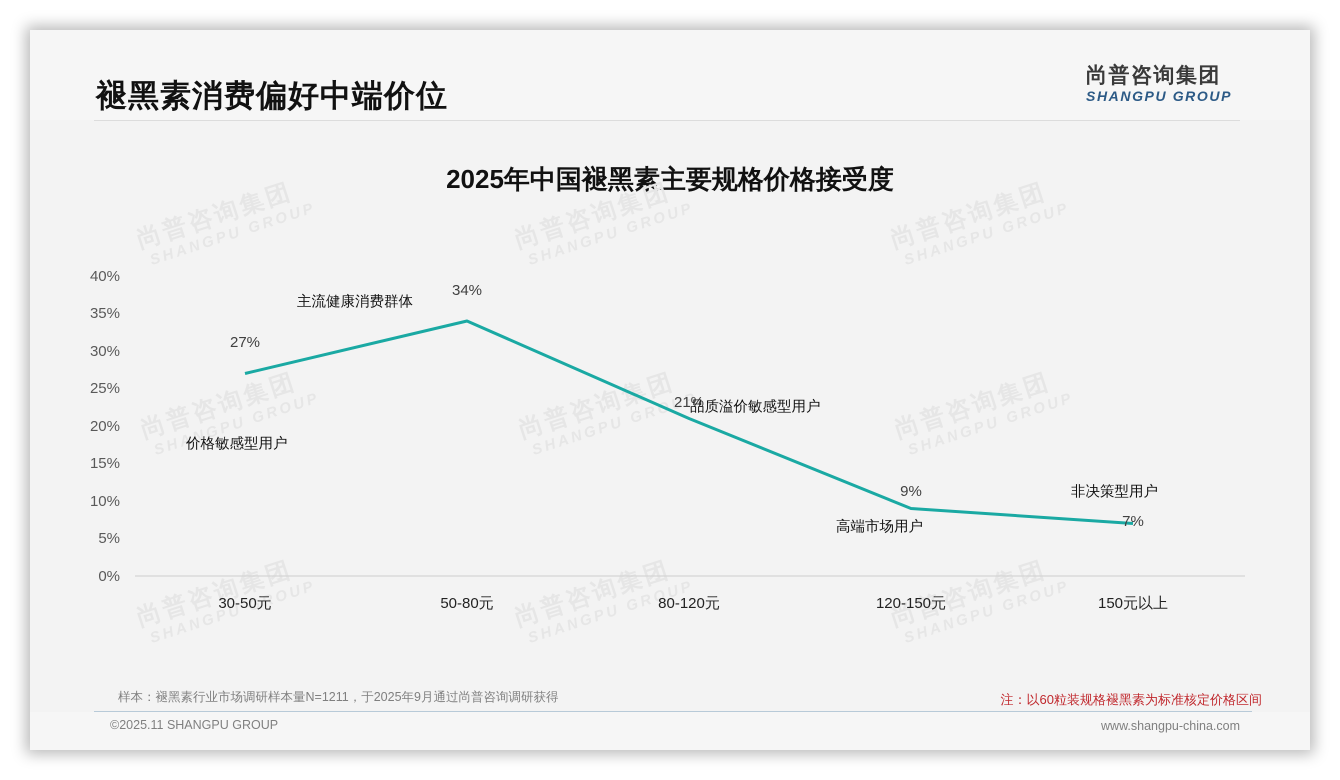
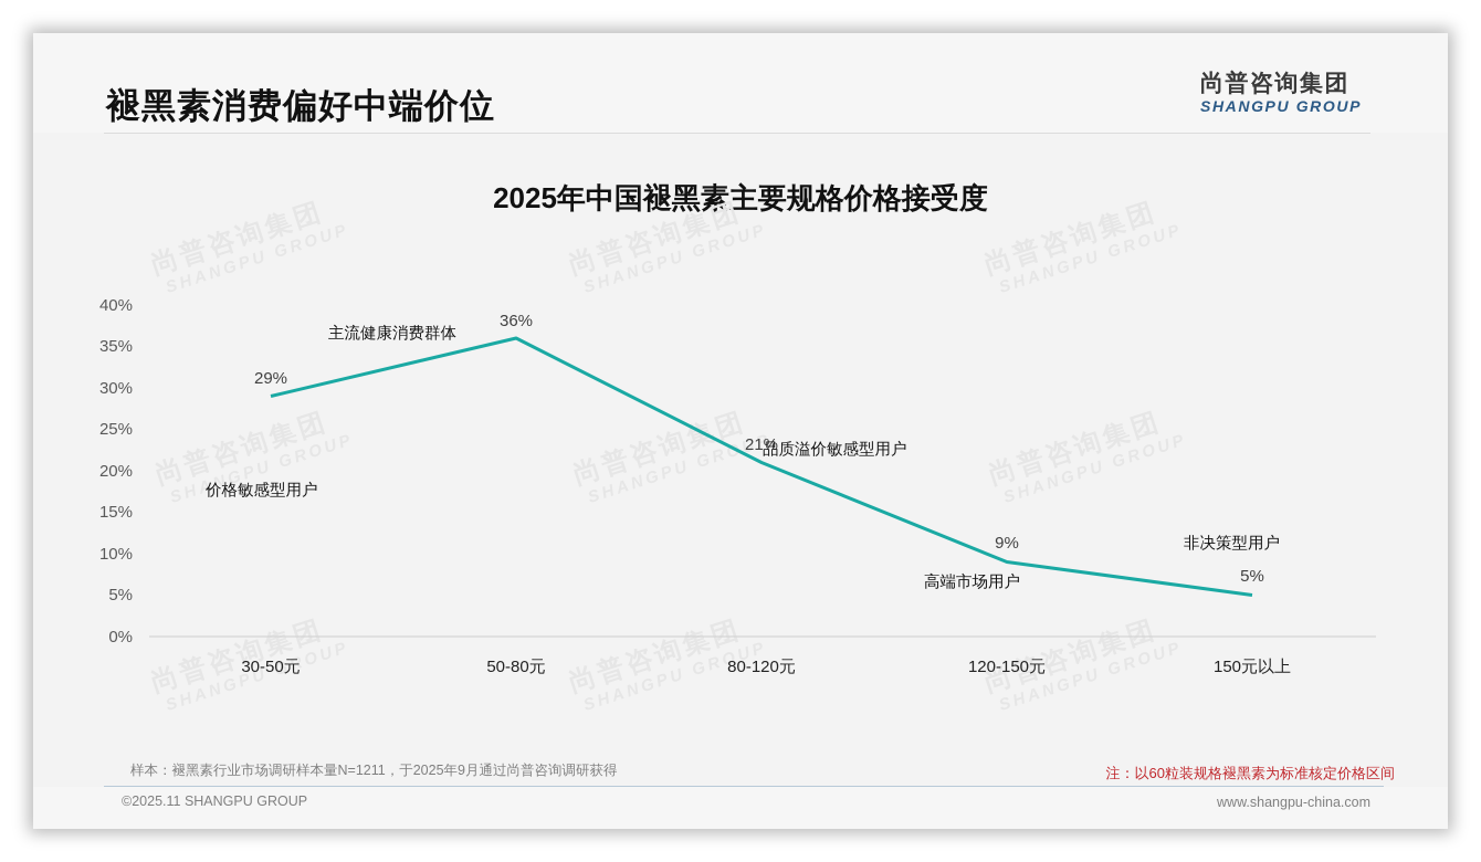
30-50元: 27% -> 29%
50-80元: 34% -> 36%
150元以上: 7% -> 5%
